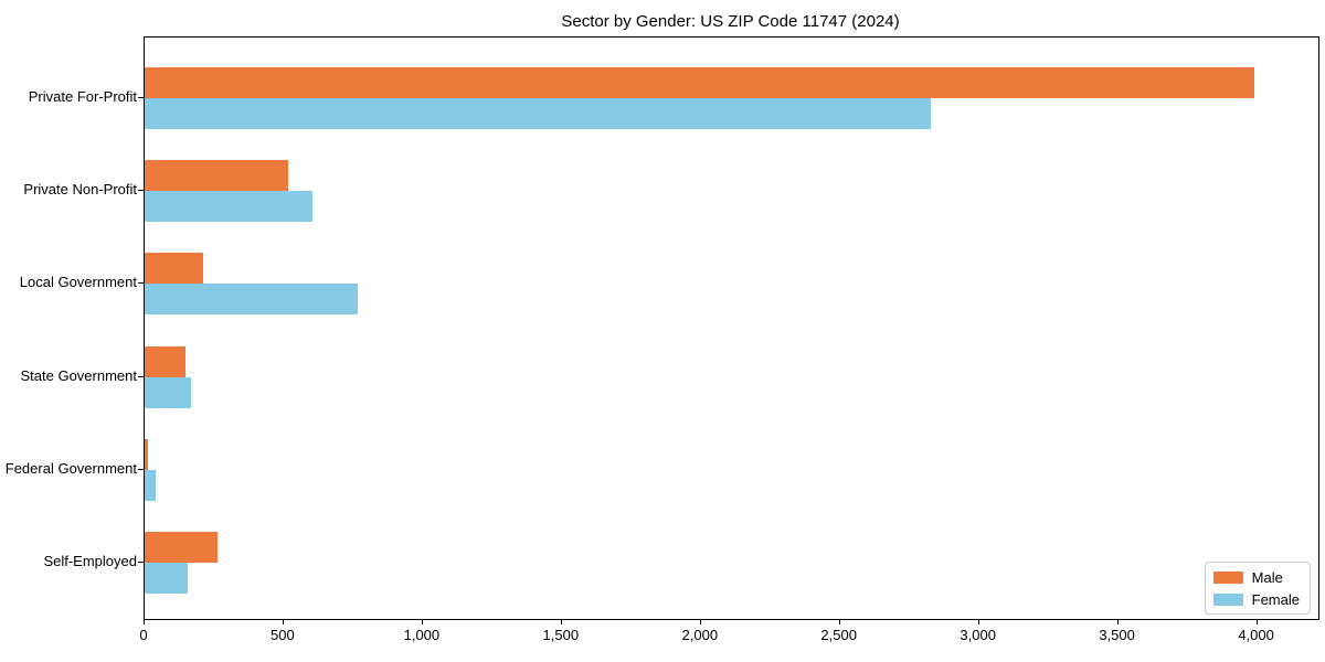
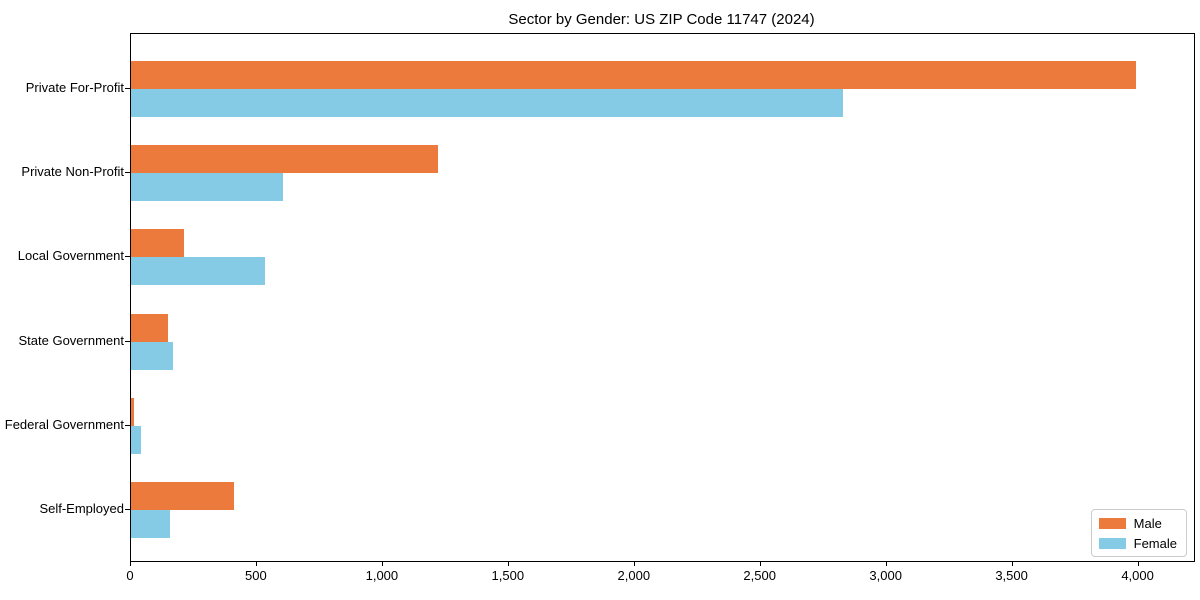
Male/Private Non-Profit: 520 -> 1220
Female/Local Government: 760 -> 530
Male/Self-Employed: 260 -> 410
